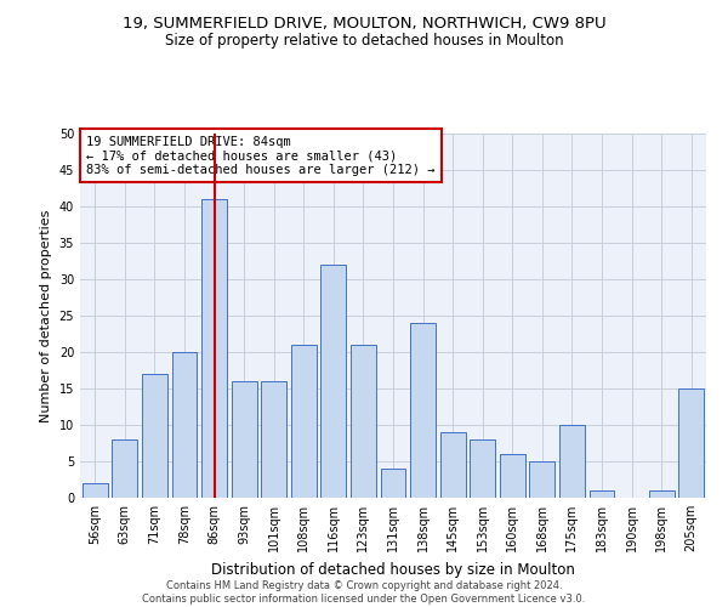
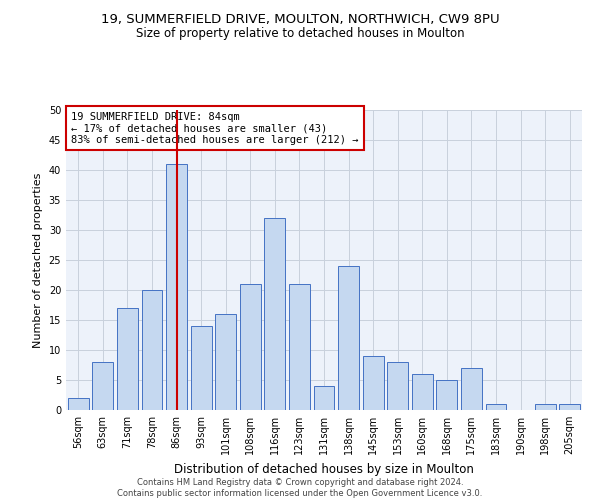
93sqm: 16 -> 14
175sqm: 10 -> 7
205sqm: 15 -> 1
